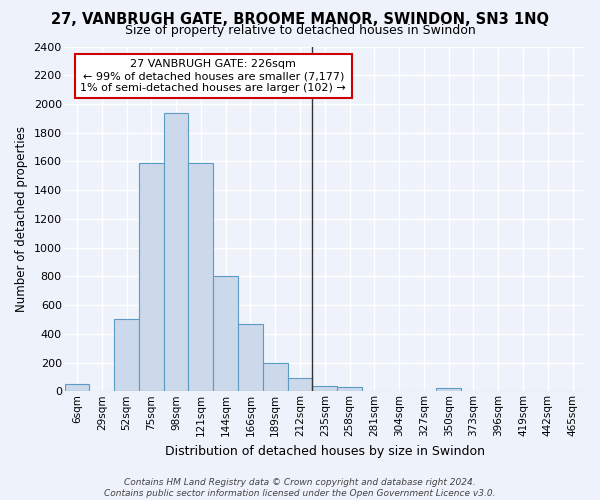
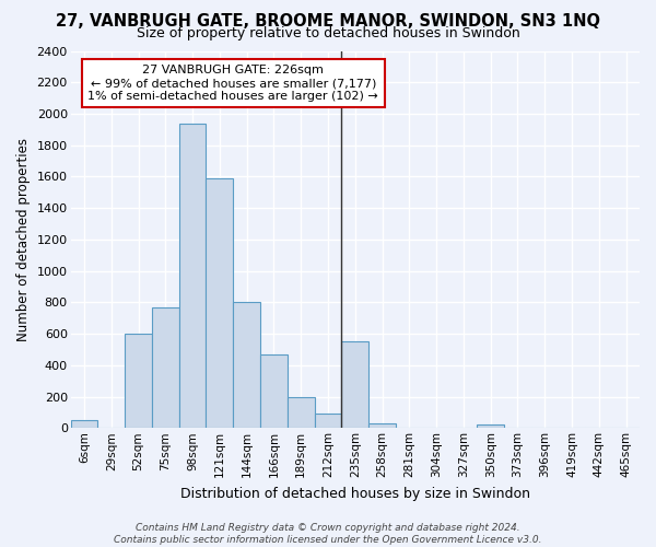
52sqm: 500 -> 600
75sqm: 1590 -> 770
235sqm: 40 -> 550
